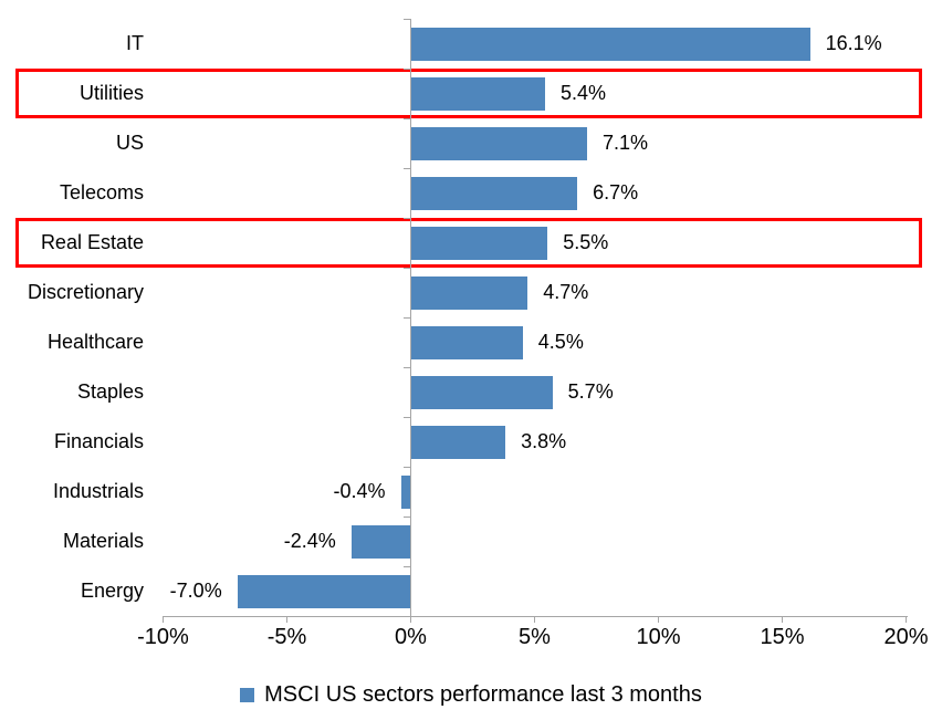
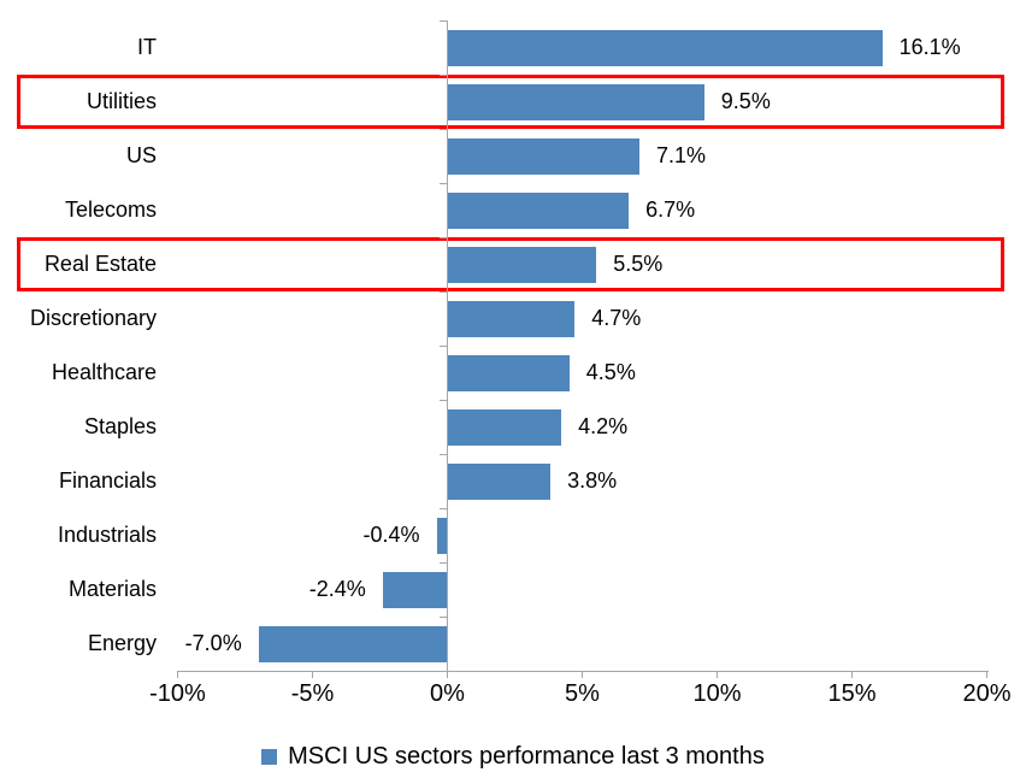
Utilities: 5.4% -> 9.5%
Staples: 5.7% -> 4.2%
